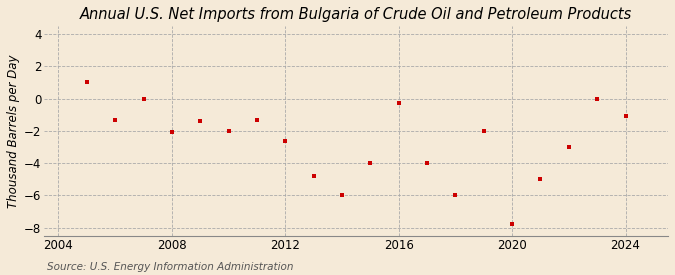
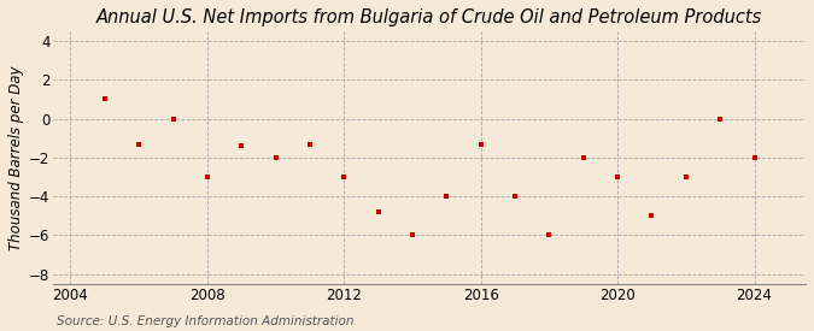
2008: -2.1 -> -3.0
2012: -2.6 -> -3.0
2016: -0.3 -> -1.3
2020: -7.8 -> -3.0
2024: -1.1 -> -2.0
